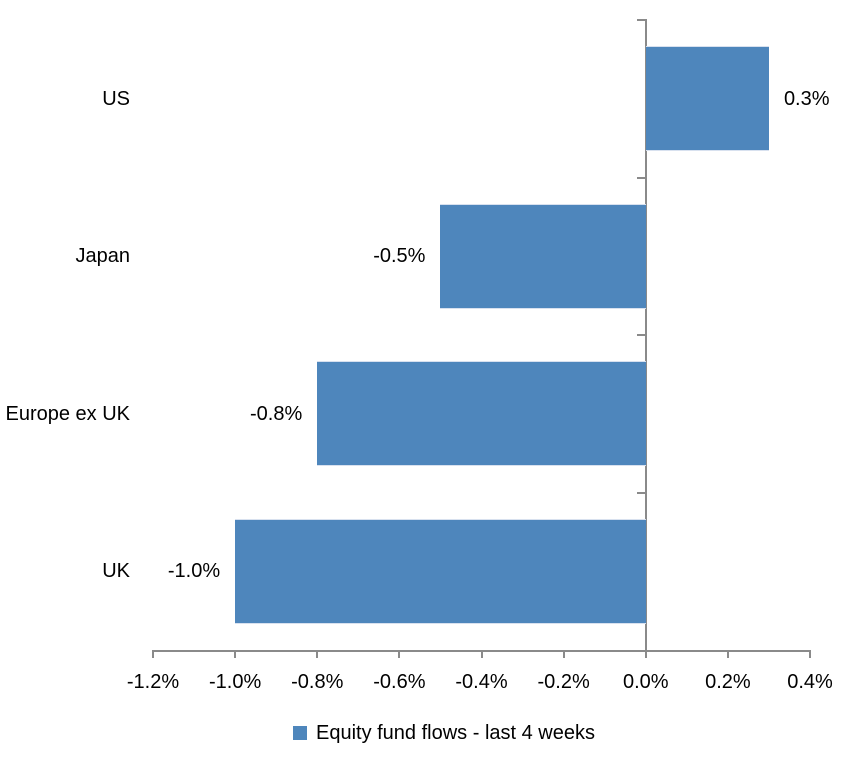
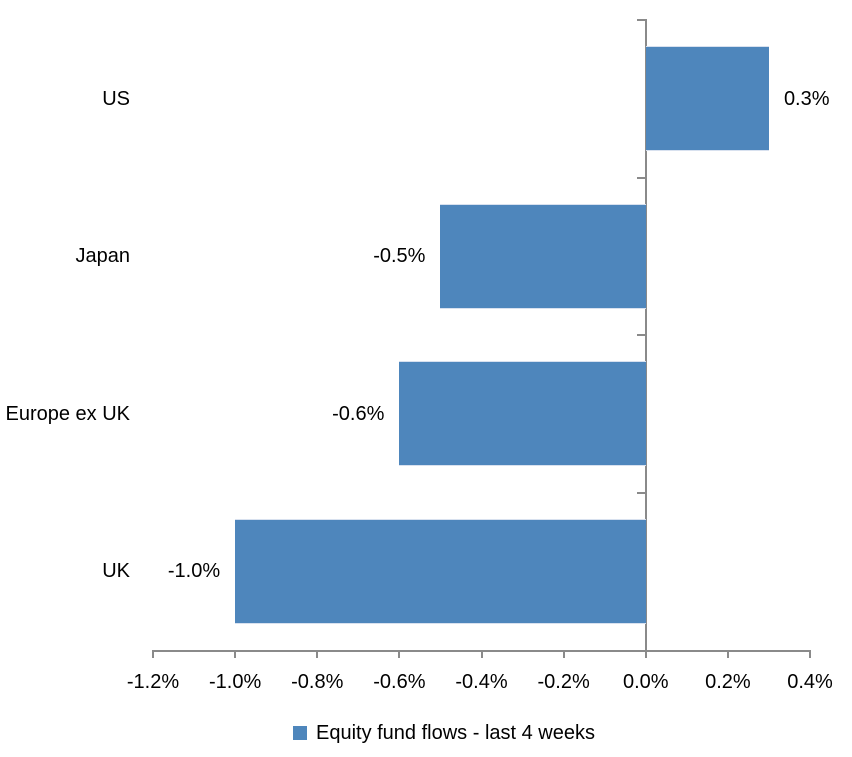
Europe ex UK: -0.8% -> -0.6%
